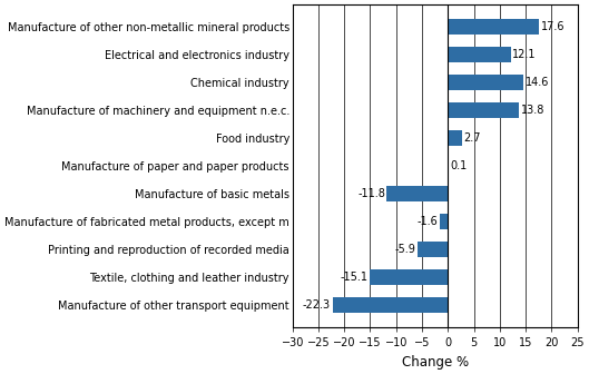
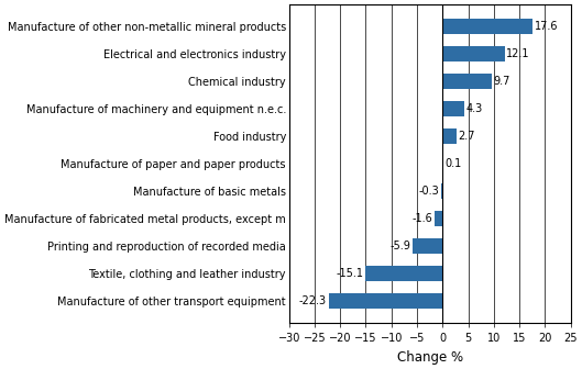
Chemical industry: 14.6 -> 9.7
Manufacture of machinery and equipment n.e.c.: 13.8 -> 4.3
Manufacture of basic metals: -11.8 -> -0.3
